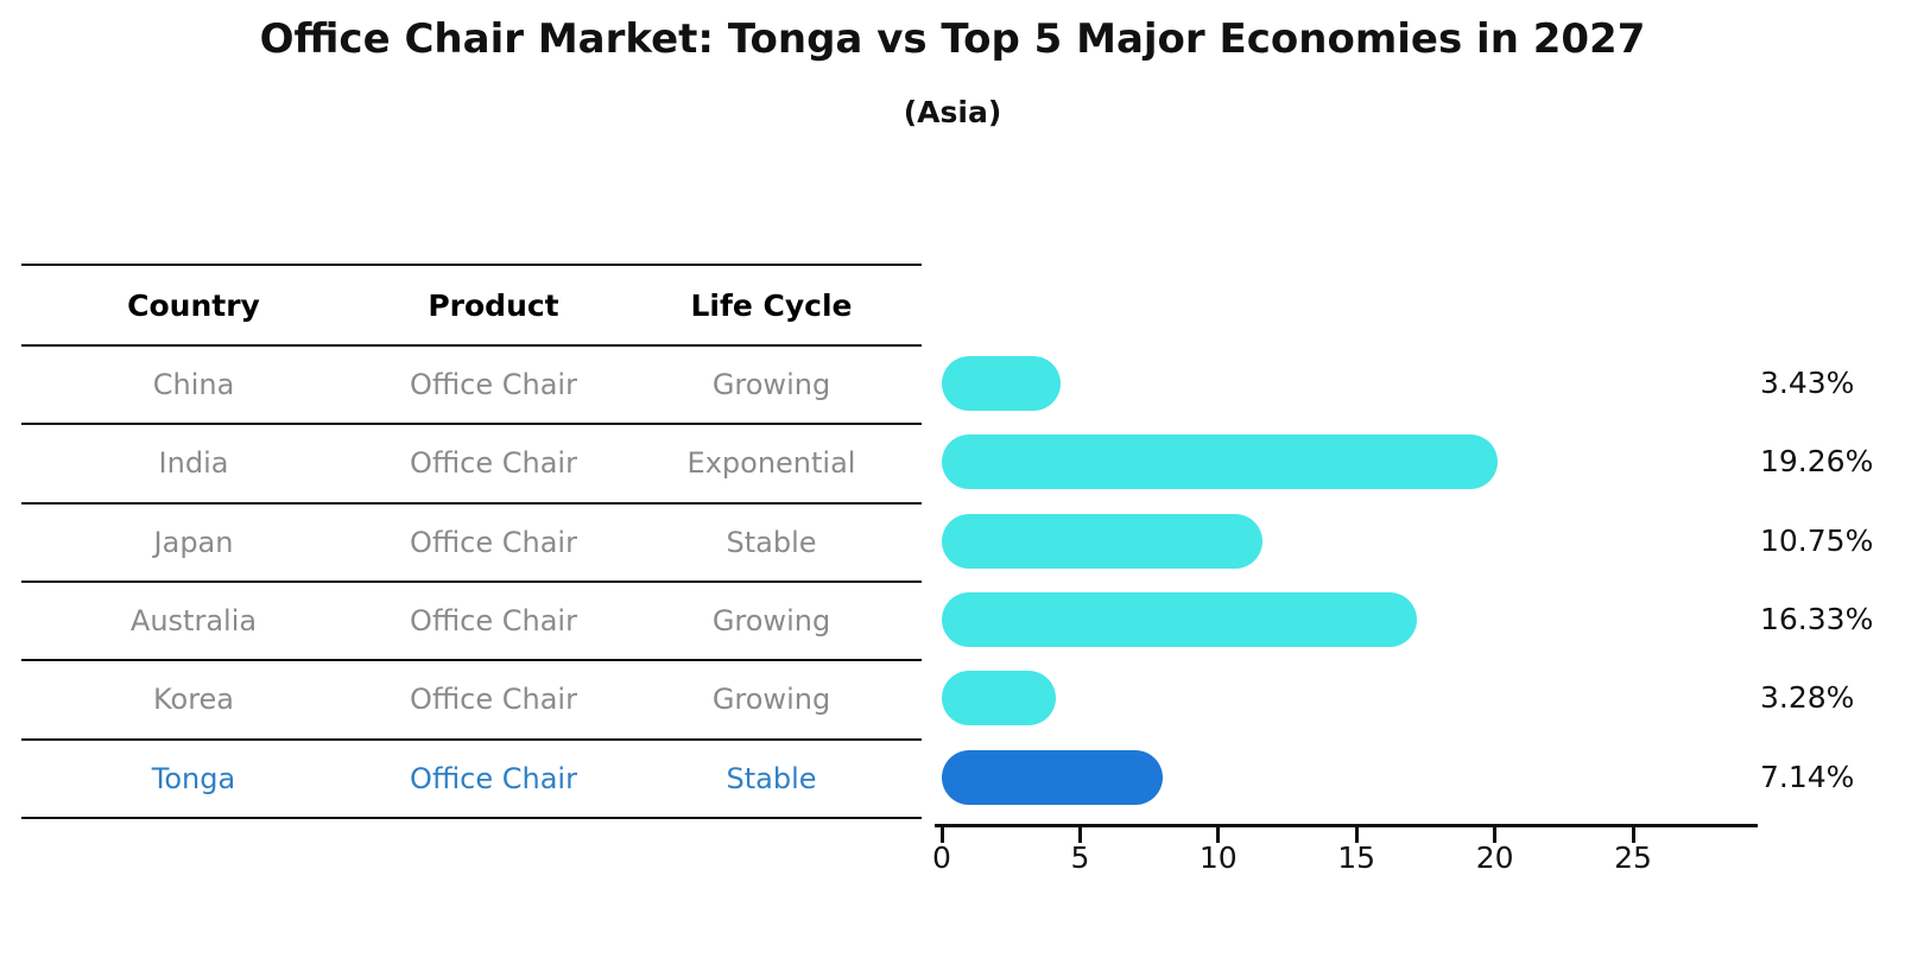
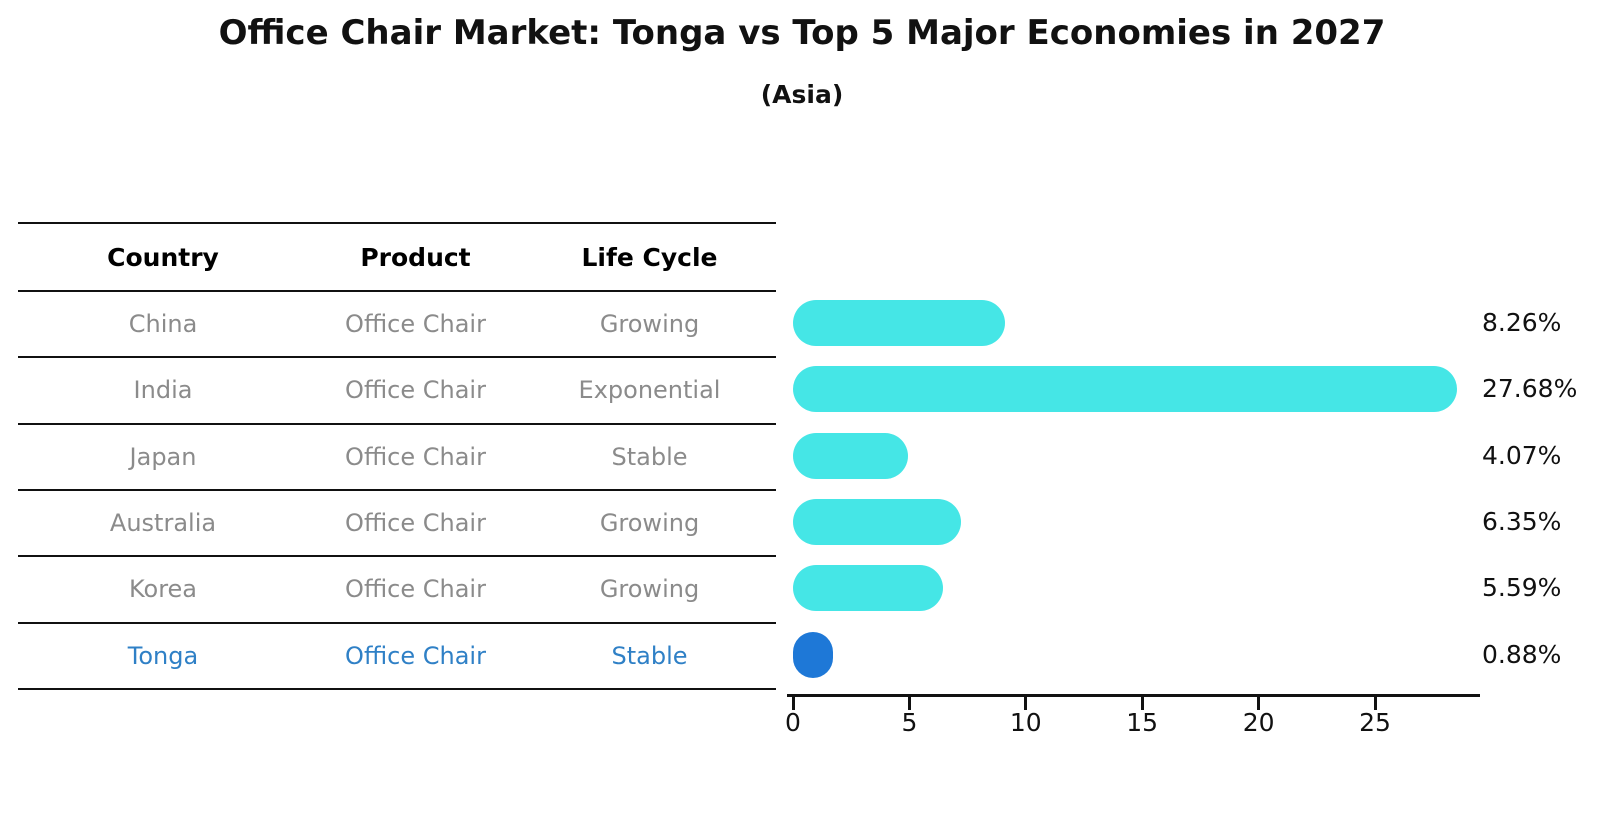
China: 3.43% -> 8.26%
India: 19.26% -> 27.68%
Japan: 10.75% -> 4.07%
Australia: 16.33% -> 6.35%
Korea: 3.28% -> 5.59%
Tonga: 7.14% -> 0.88%
